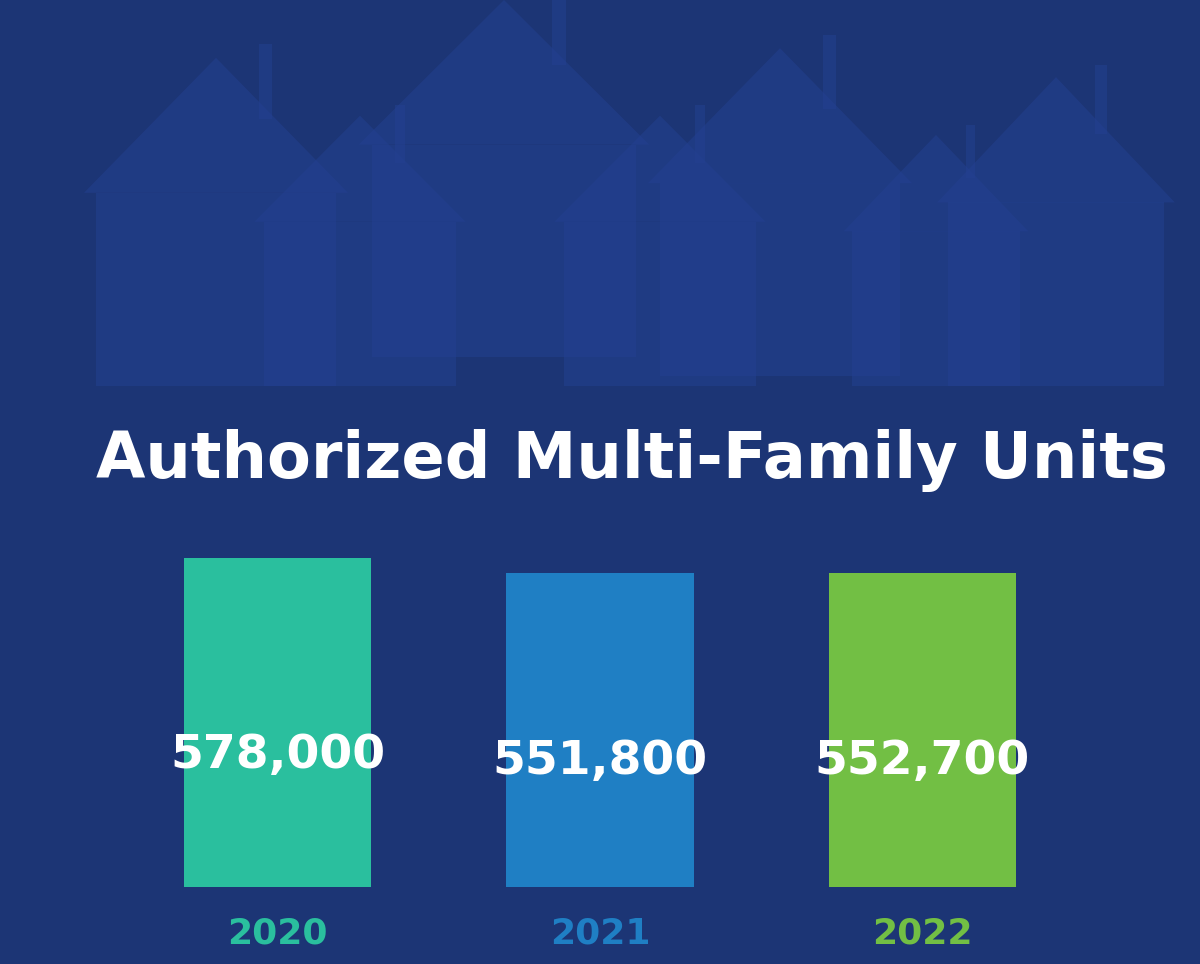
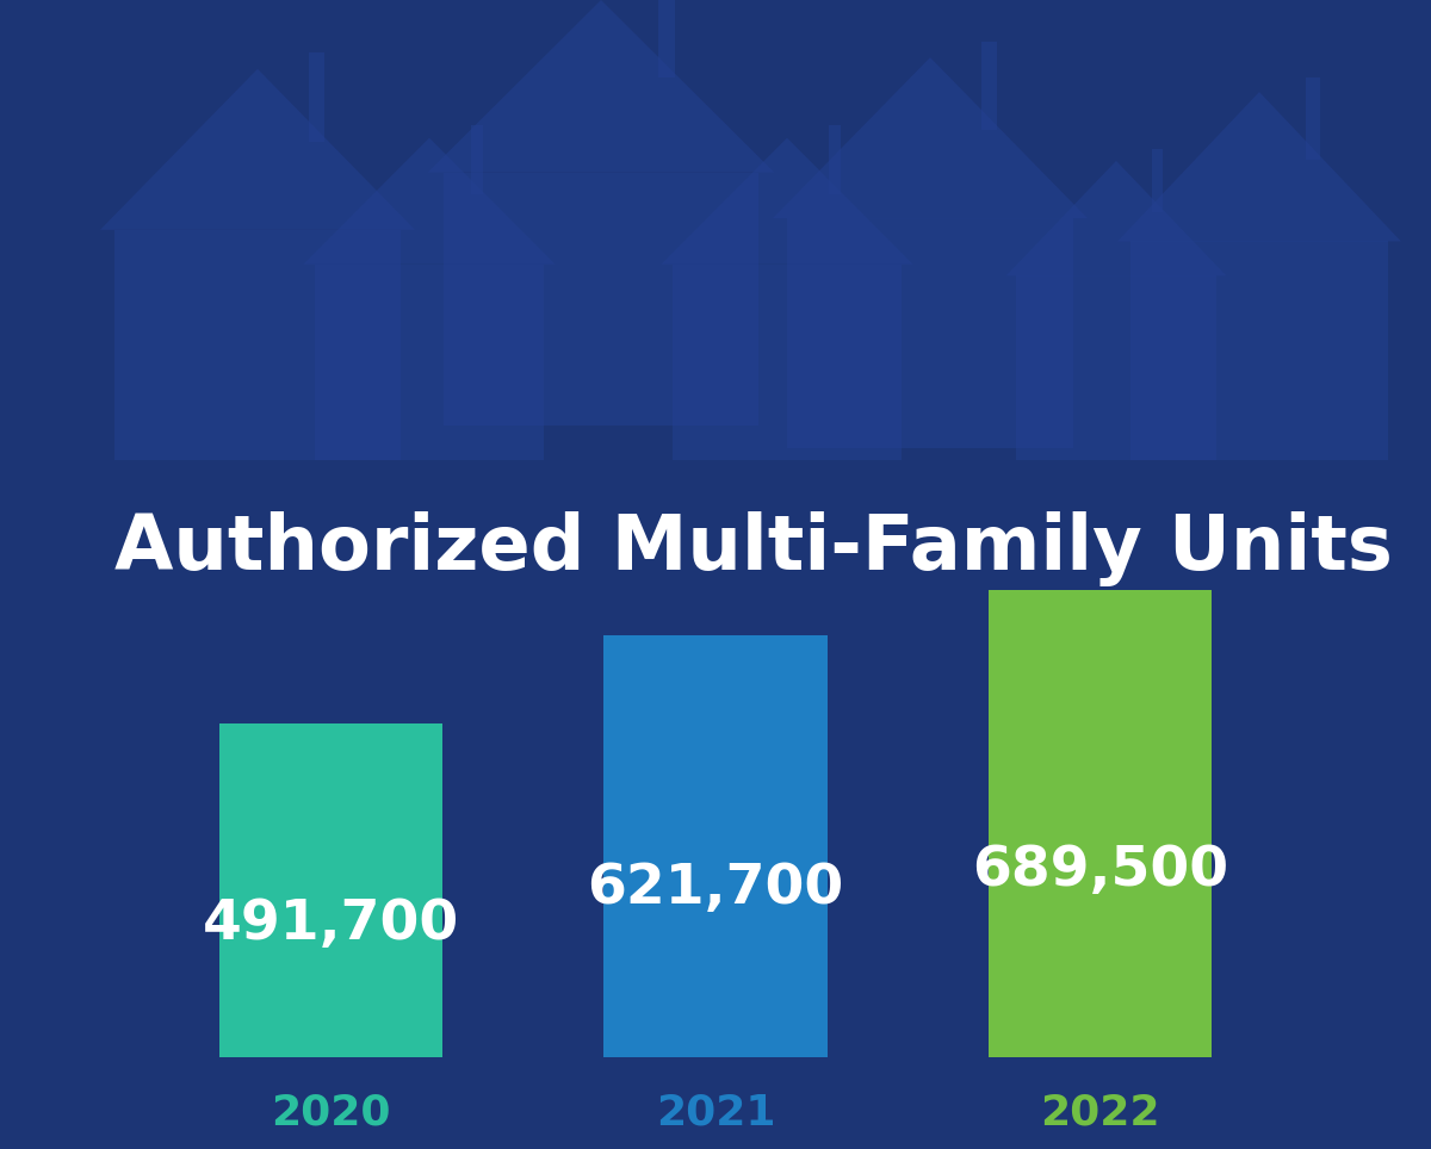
2020: 578,000 -> 491,700
2021: 551,800 -> 621,700
2022: 552,700 -> 689,500
